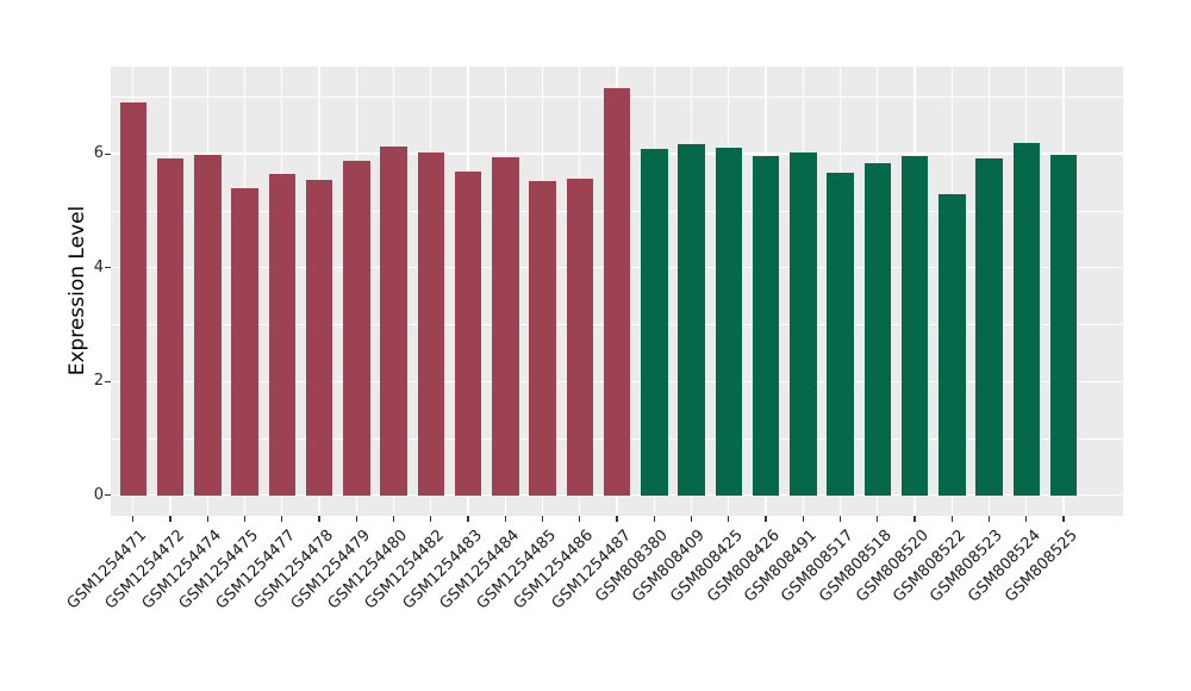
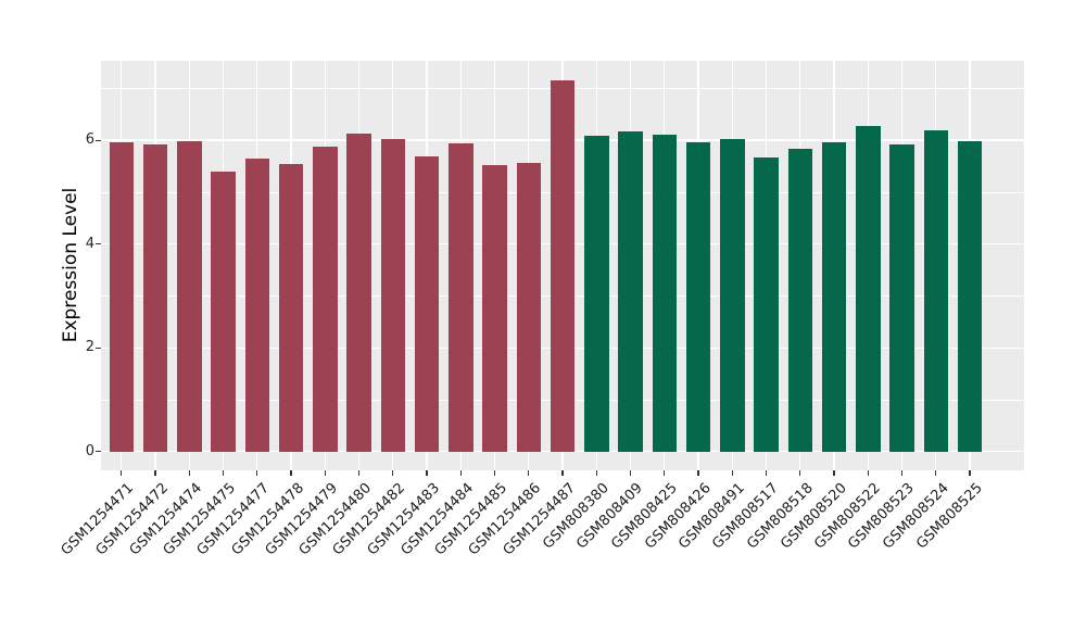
GSM1254471: 6.9 -> 6.0
GSM808522: 5.3 -> 6.3
